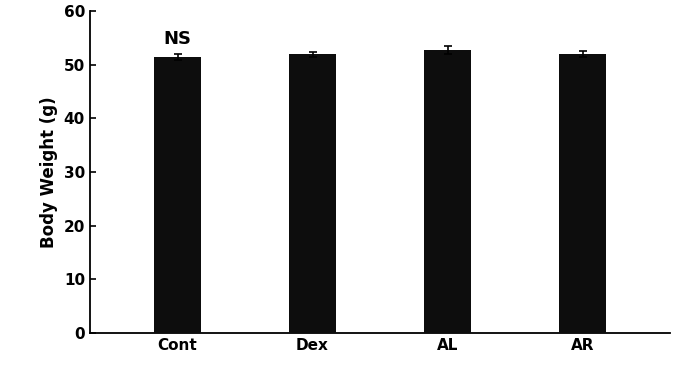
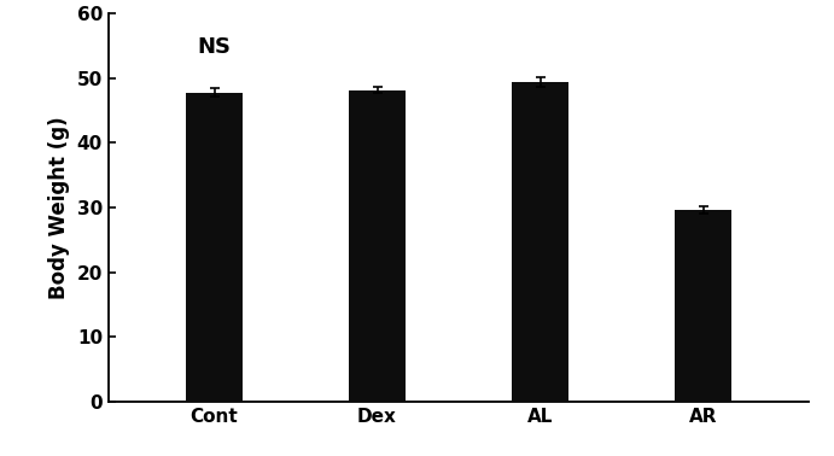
Cont: 51.5 -> 47.8
Dex: 52.0 -> 48.2
AL: 52.8 -> 49.4
AR: 52.0 -> 29.6
